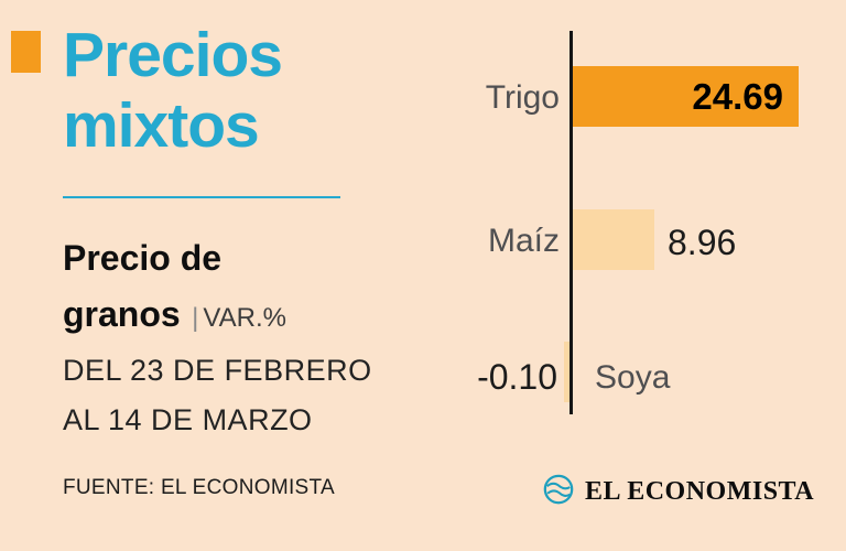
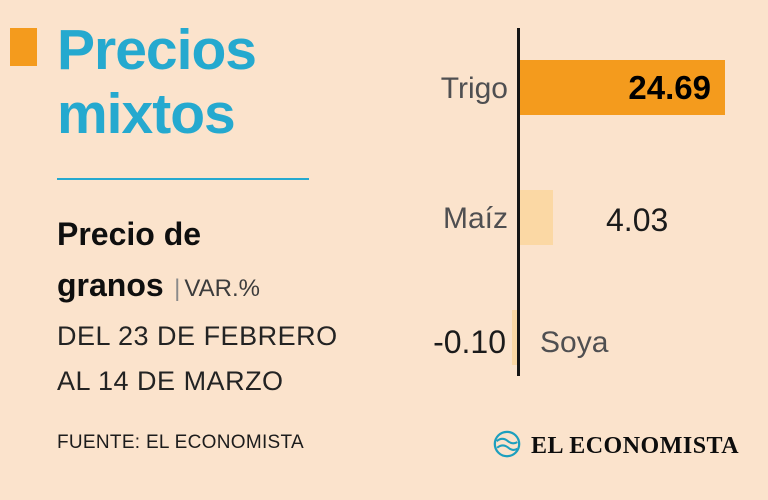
Maíz: 8.96 -> 4.03
